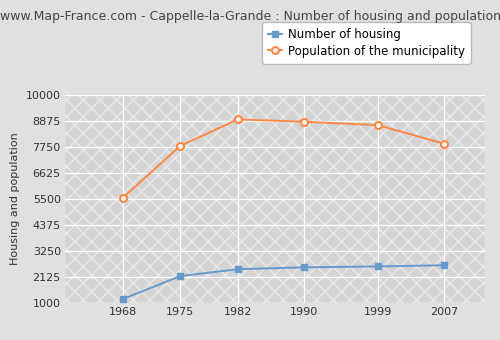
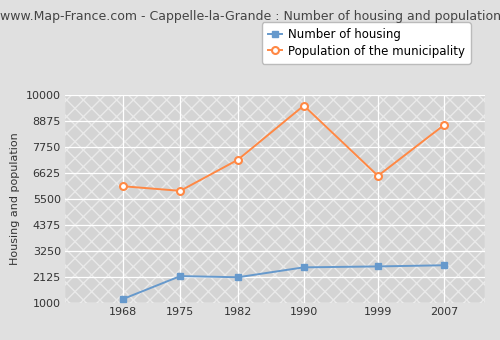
Population of the municipality/1968: 5540 -> 6050
Population of the municipality/1975: 7800 -> 5850
Number of housing/1982: 2450 -> 2100
Population of the municipality/1982: 8950 -> 7200
Population of the municipality/1990: 8850 -> 9550
Population of the municipality/1999: 8700 -> 6500
Population of the municipality/2007: 7900 -> 8700
